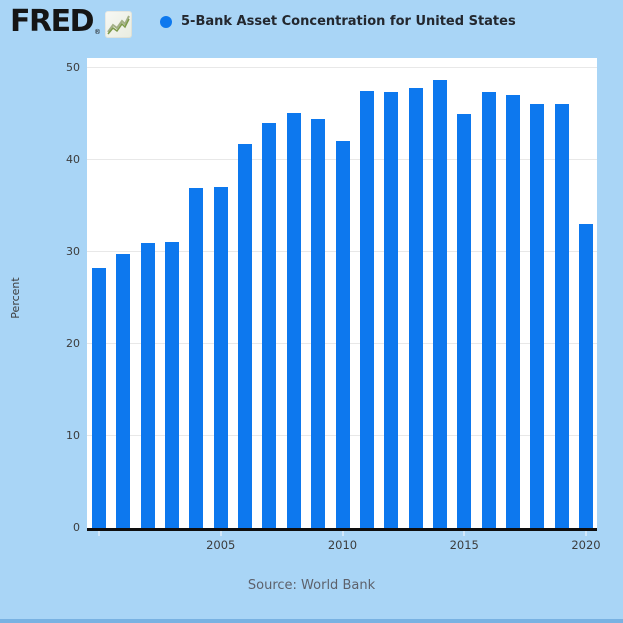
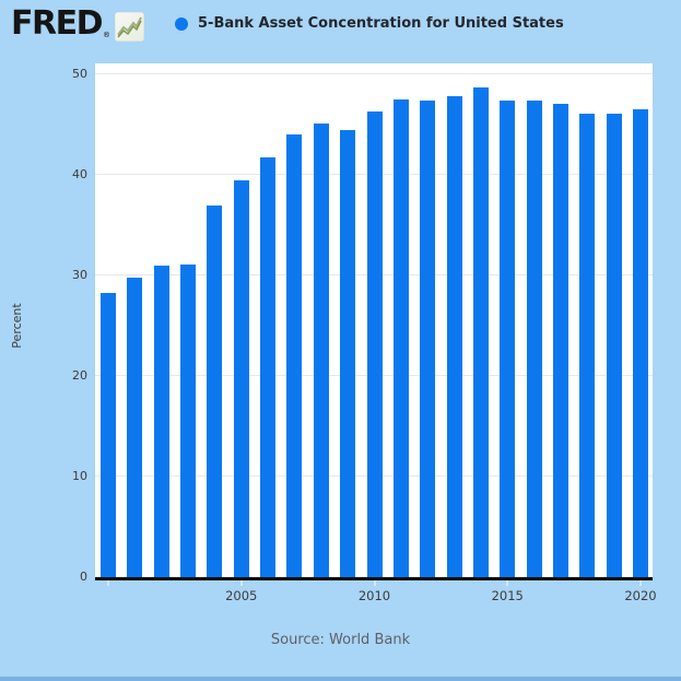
2005: 37 -> 39
2010: 42 -> 46
2015: 45 -> 47
2020: 33 -> 46
